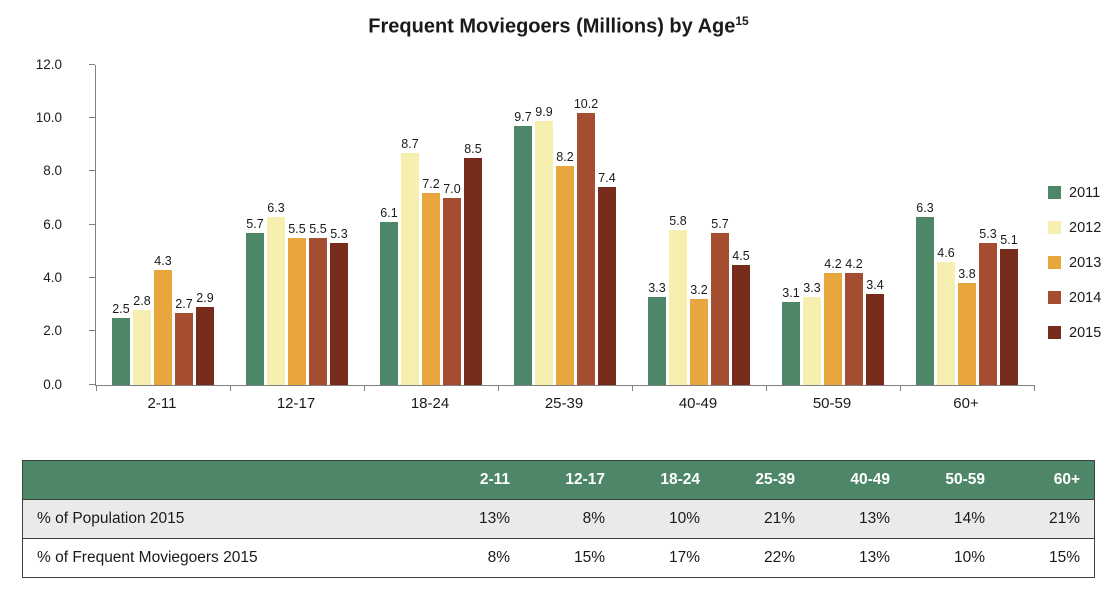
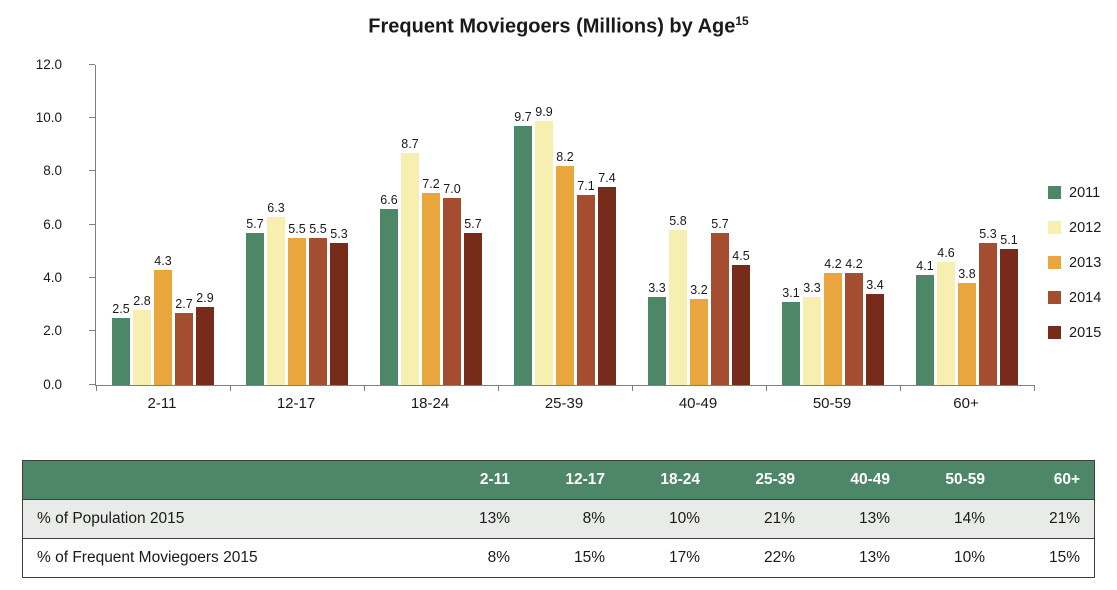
2011/18-24: 6.1 -> 6.6
2015/18-24: 8.5 -> 5.7
2014/25-39: 10.2 -> 7.1
2011/60+: 6.3 -> 4.1
